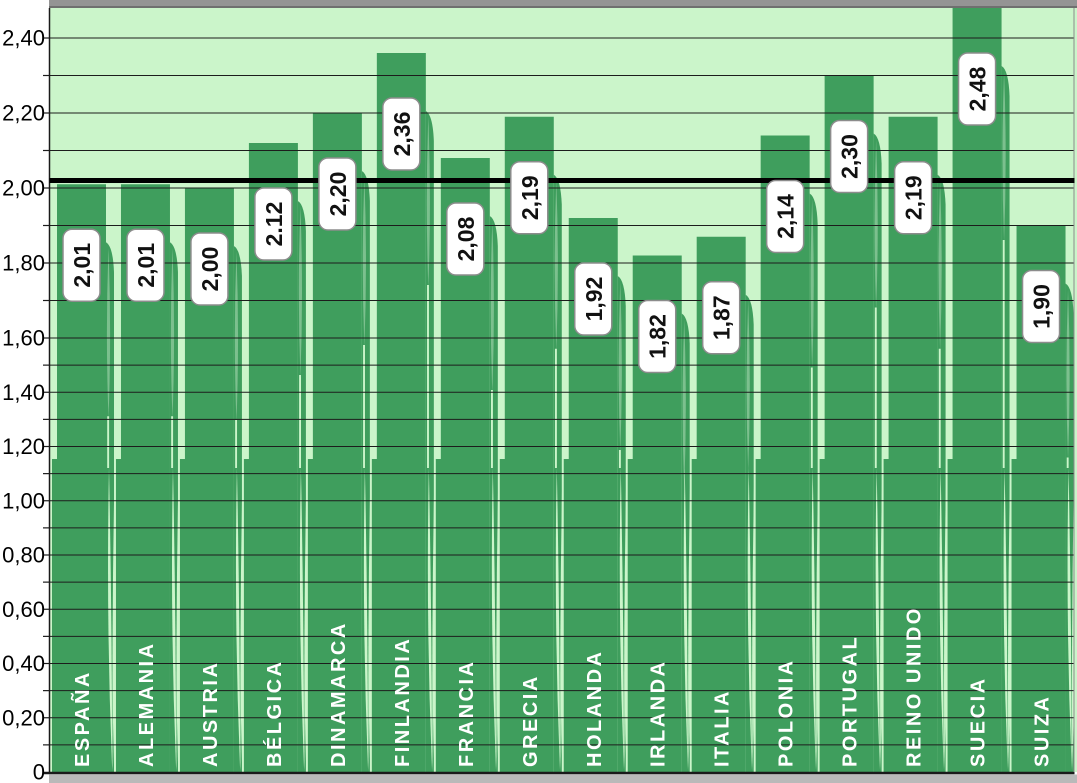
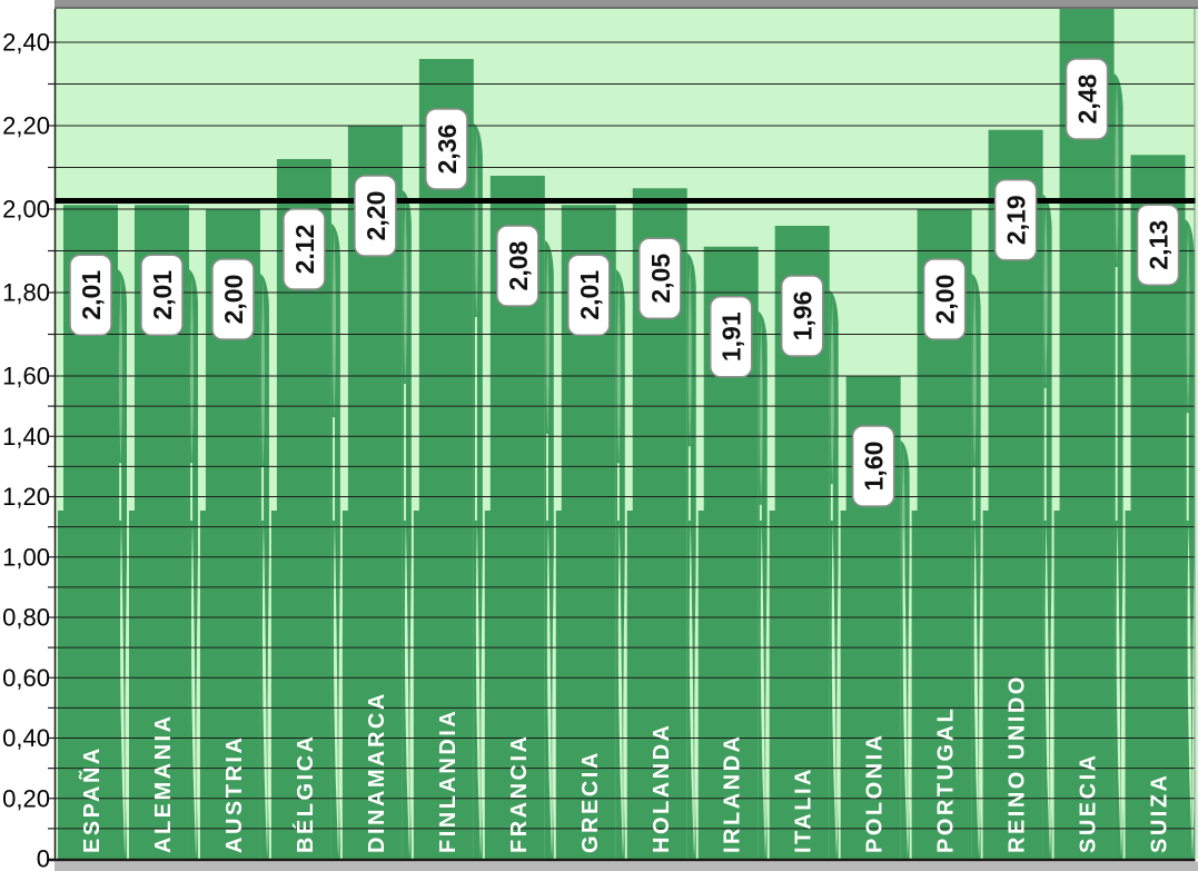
GRECIA: 2,19 -> 2,01
HOLANDA: 1,92 -> 2,05
IRLANDA: 1,82 -> 1,91
ITALIA: 1,87 -> 1,96
POLONIA: 2,14 -> 1,60
PORTUGAL: 2,30 -> 2,00
SUIZA: 1,90 -> 2,13
